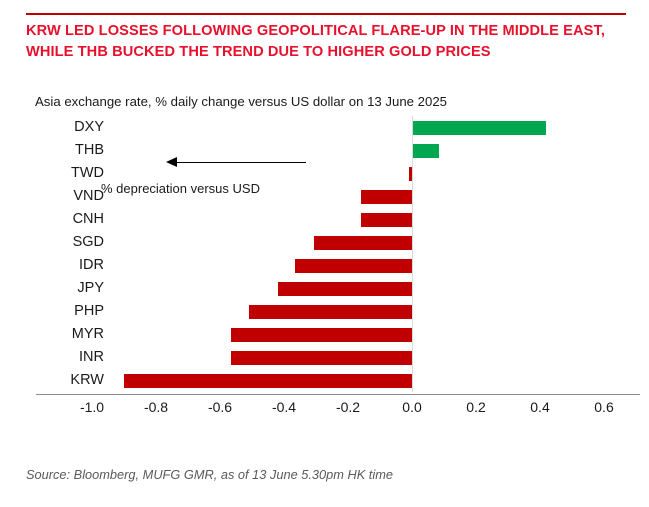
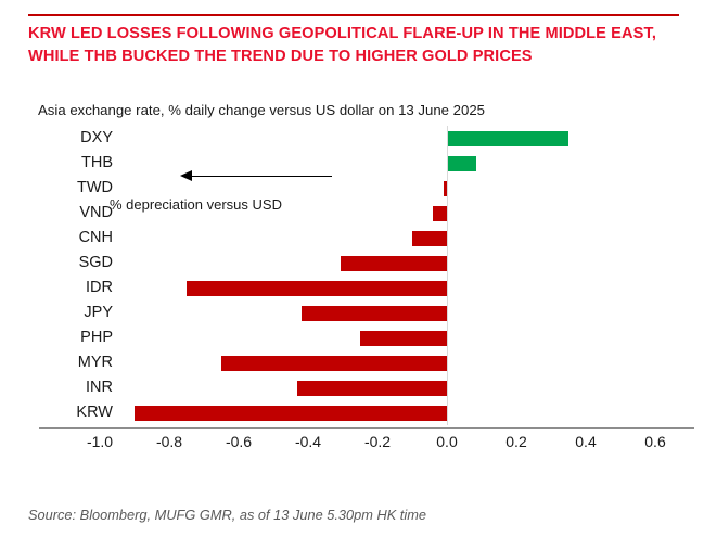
DXY: 0.42 -> 0.35
VND: -0.16 -> -0.04
CNH: -0.16 -> -0.10
IDR: -0.36 -> -0.75
PHP: -0.51 -> -0.25
MYR: -0.56 -> -0.65
INR: -0.56 -> -0.43
